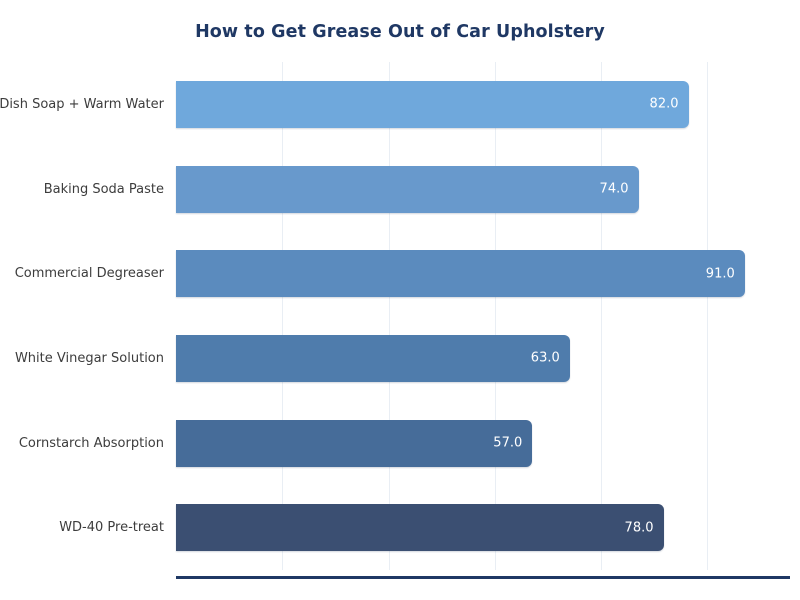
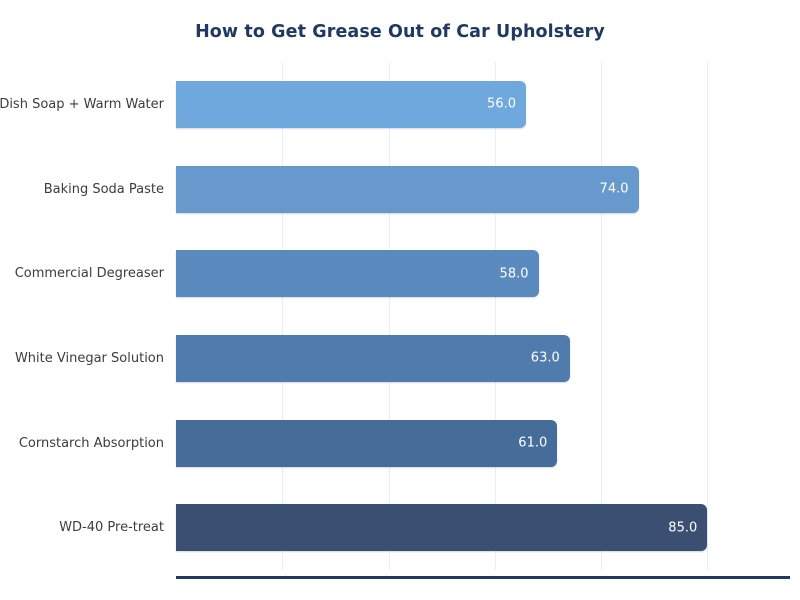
Dish Soap + Warm Water: 82.0 -> 56.0
Commercial Degreaser: 91.0 -> 58.0
Cornstarch Absorption: 57.0 -> 61.0
WD-40 Pre-treat: 78.0 -> 85.0
